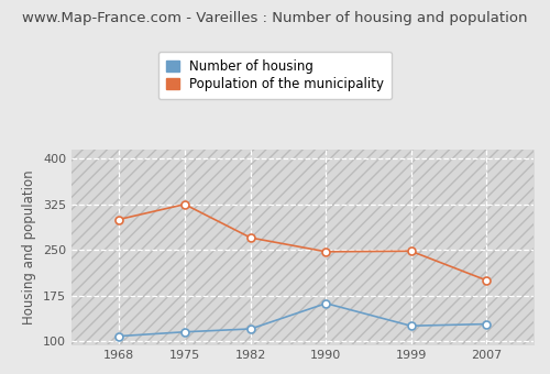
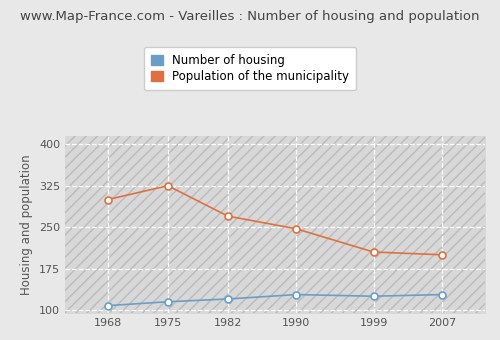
Number of housing/1990: 162 -> 128
Population of the municipality/1999: 248 -> 205
